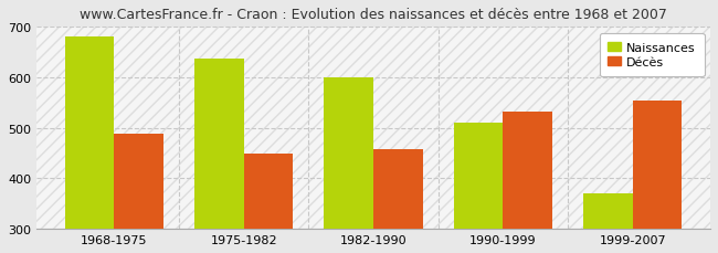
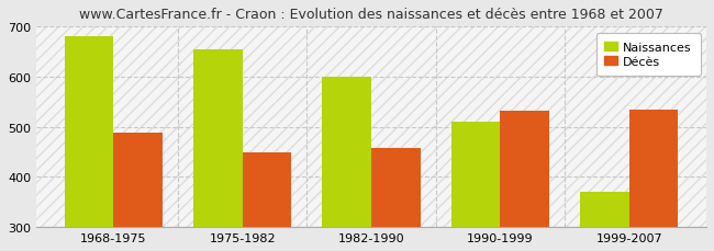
Naissances/1975-1982: 637 -> 655
Décès/1999-2007: 555 -> 535
